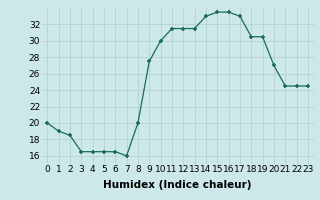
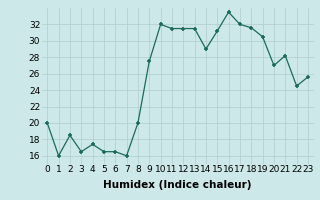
1: 19.0 -> 16.0
4: 16.5 -> 17.4
10: 30.0 -> 32.0
14: 33.0 -> 29.0
15: 33.5 -> 31.2
17: 33.0 -> 32.0
18: 30.5 -> 31.6
21: 24.5 -> 28.2
23: 24.5 -> 25.6
